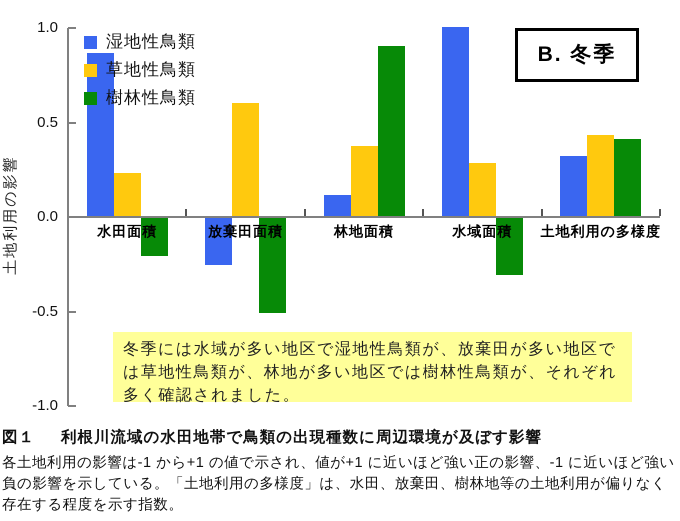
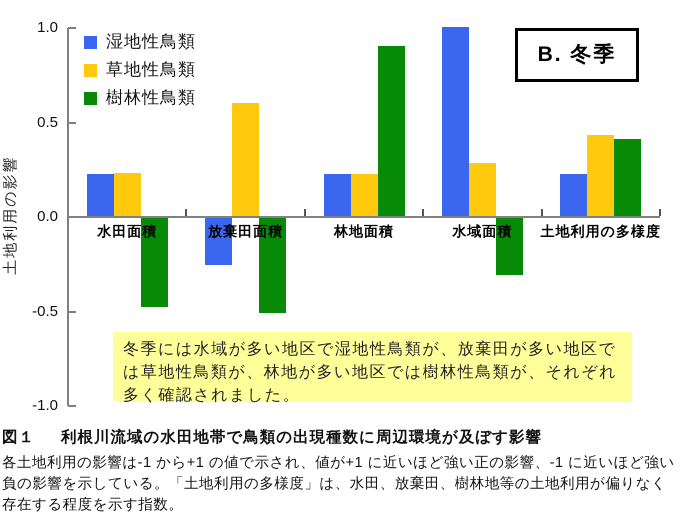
湿地性鳥類/水田面積: 0.86 -> 0.22
樹林性鳥類/水田面積: -0.20 -> -0.47
湿地性鳥類/林地面積: 0.11 -> 0.22
草地性鳥類/林地面積: 0.37 -> 0.22
湿地性鳥類/土地利用の多様度: 0.32 -> 0.22
